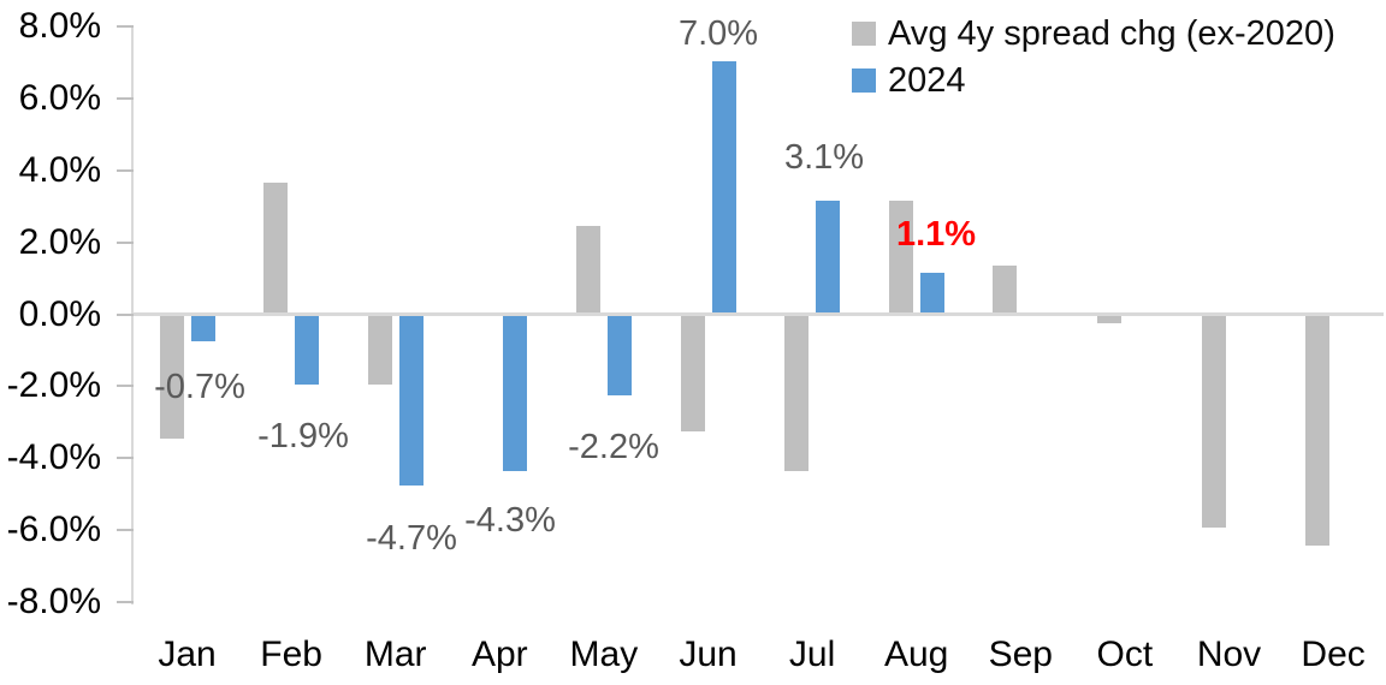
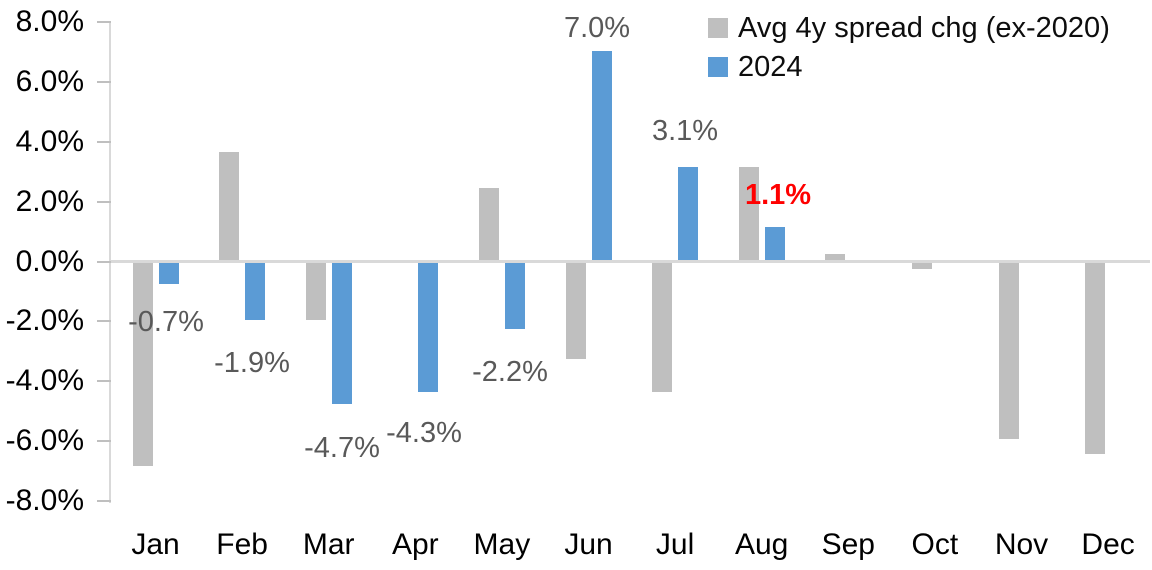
Avg 4y spread chg (ex-2020)/Jan: -3.4% -> -6.8%
Avg 4y spread chg (ex-2020)/Sep: 1.3% -> 0.2%
